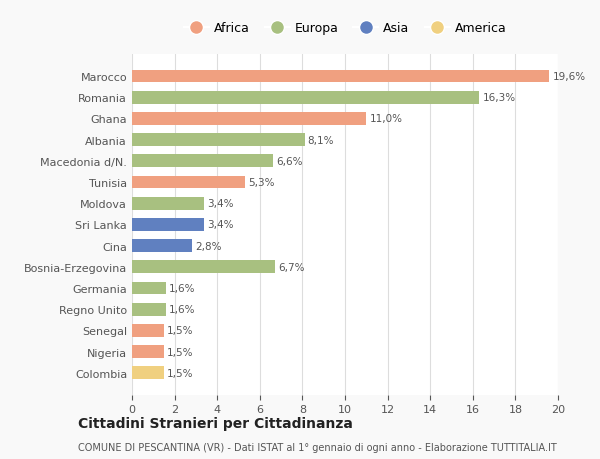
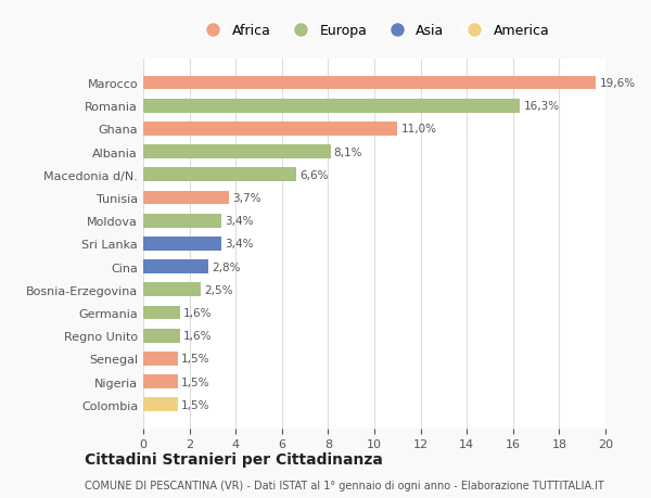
Tunisia: 5,3% -> 3,7%
Bosnia-Erzegovina: 6,7% -> 2,5%
